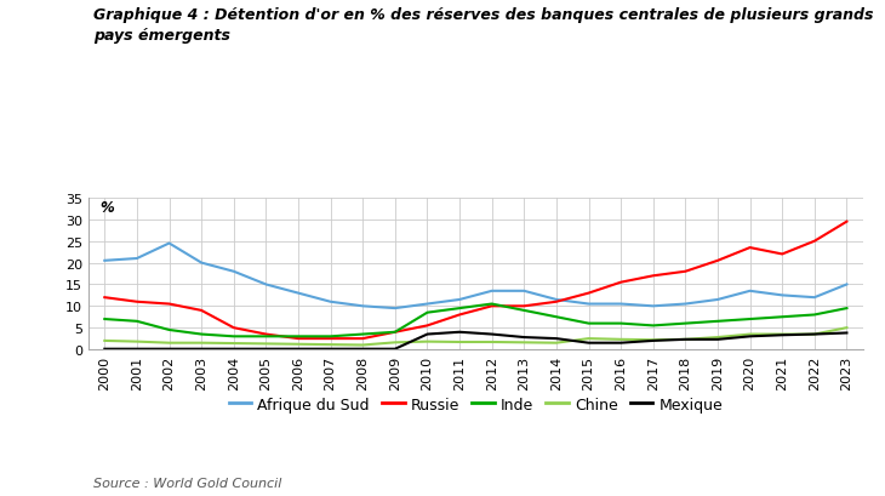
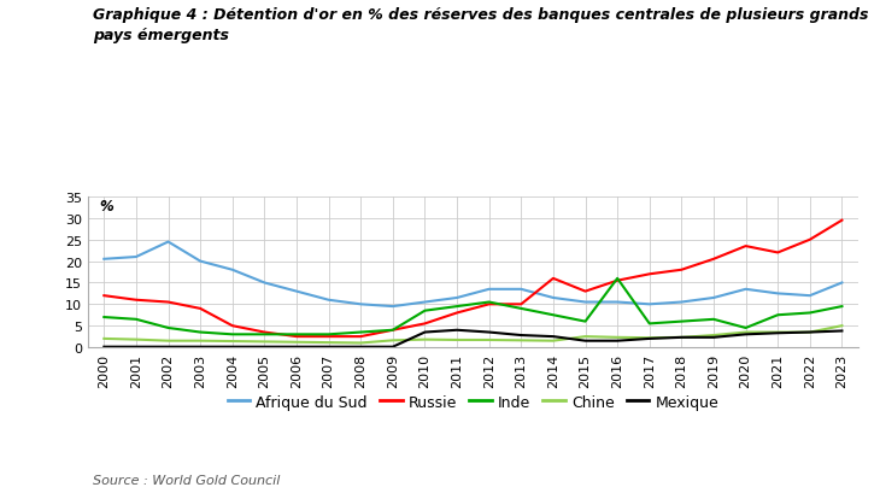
Russie/2014: 11.0 -> 16.0
Inde/2016: 6.0 -> 16.0
Inde/2020: 7.0 -> 4.5
